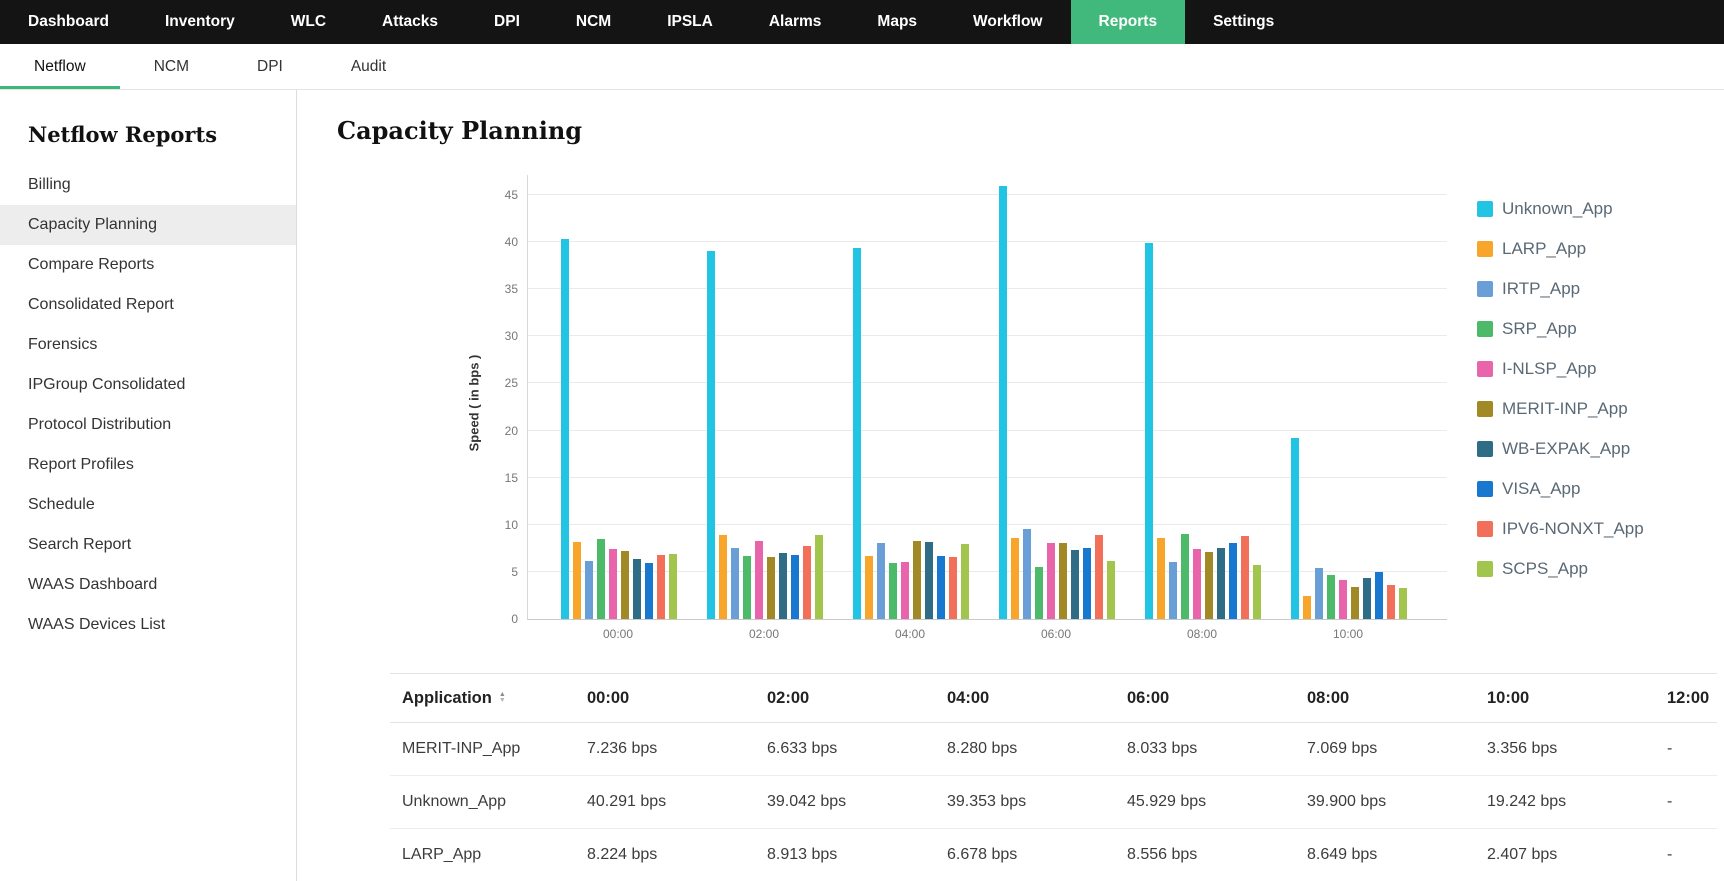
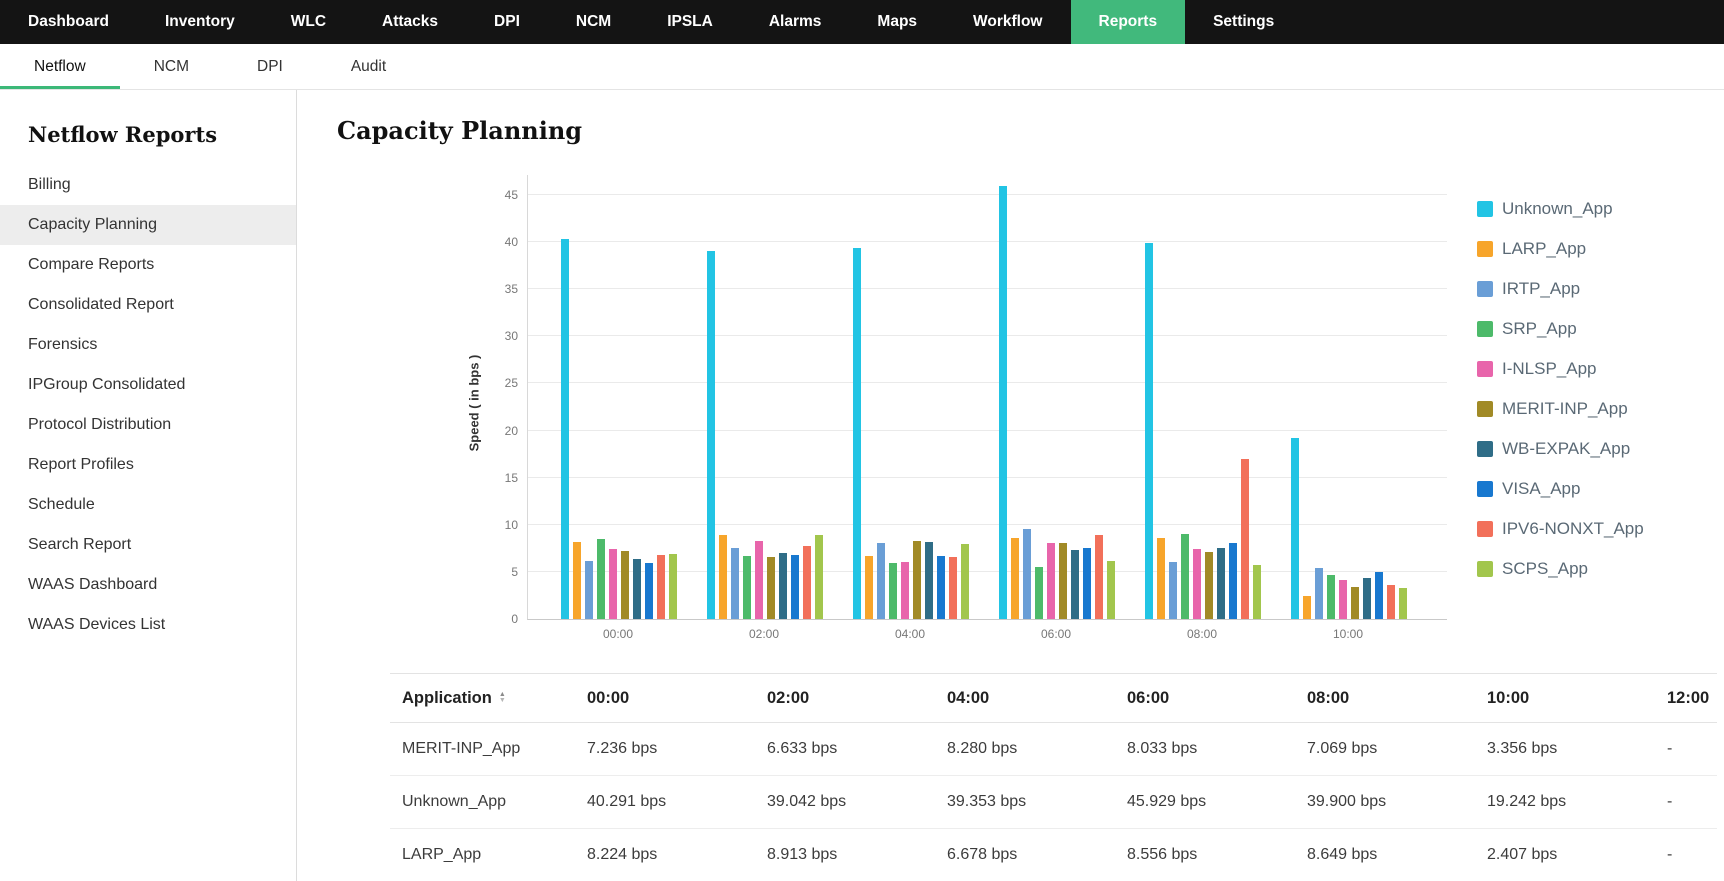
IPV6-NONXT_App/08:00: 9 -> 17
